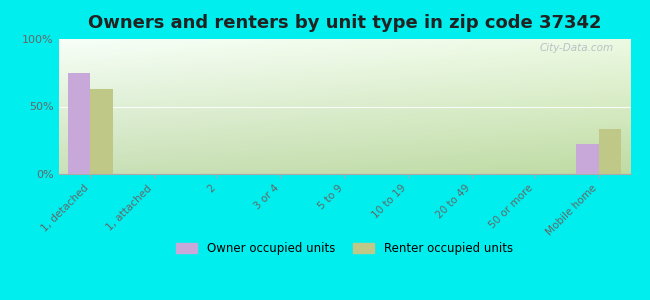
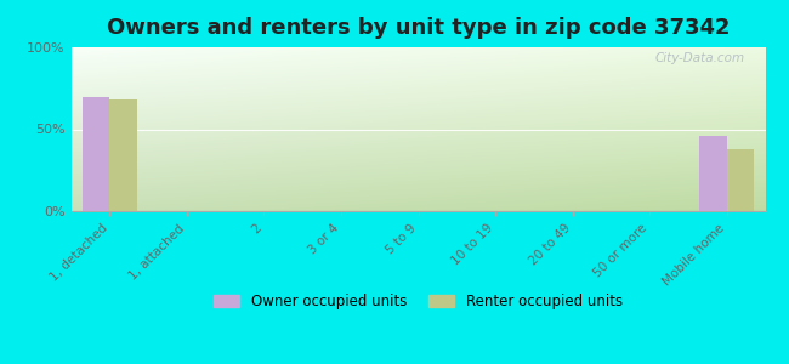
Owner occupied units/1, detached: 75% -> 70%
Renter occupied units/1, detached: 63% -> 68%
Owner occupied units/Mobile home: 22% -> 46%
Renter occupied units/Mobile home: 33% -> 38%
